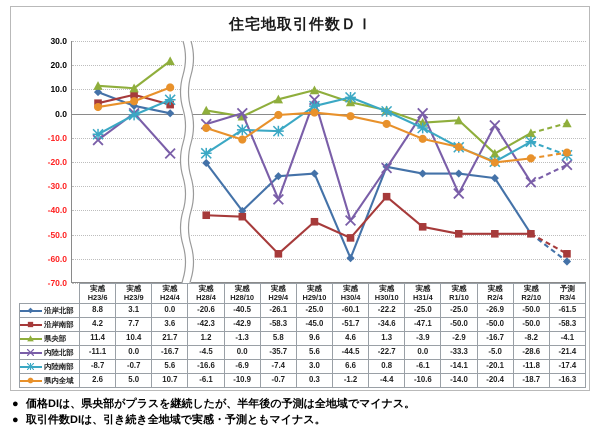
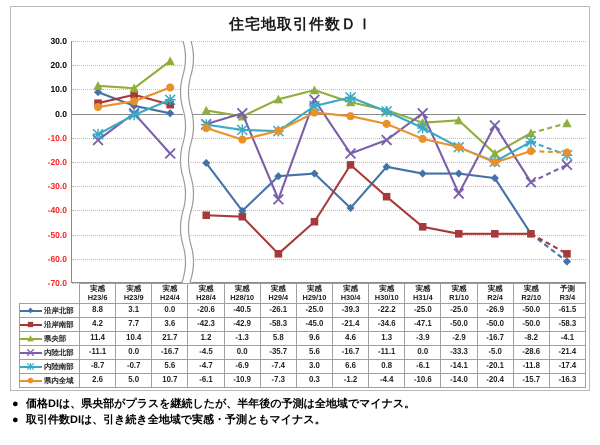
内陸南部/H28/4: -16.6 -> -4.7
県内全域/H29/4: -0.7 -> -7.3
沿岸北部/H30/4: -60.1 -> -39.3
沿岸南部/H30/4: -51.7 -> -21.4
内陸北部/H30/4: -44.5 -> -16.7
内陸北部/H30/10: -22.7 -> -11.1
県内全域/R2/10: -18.7 -> -15.7
